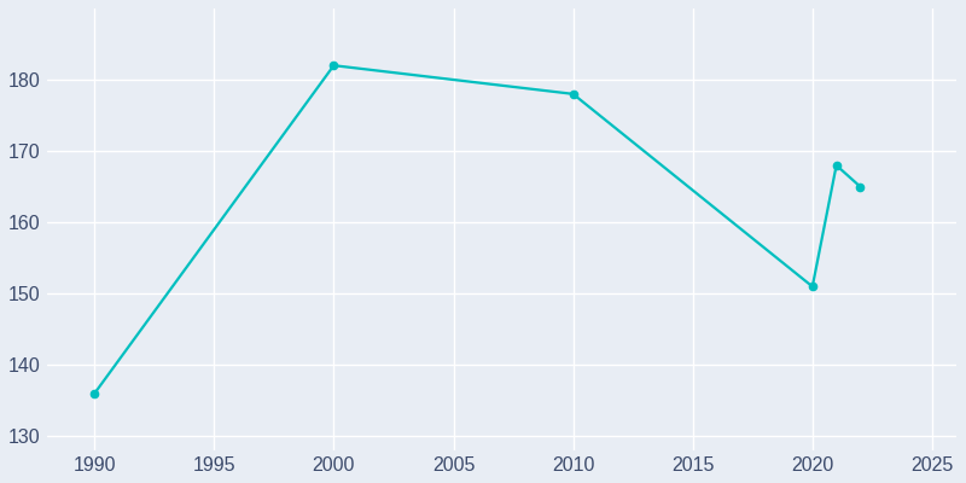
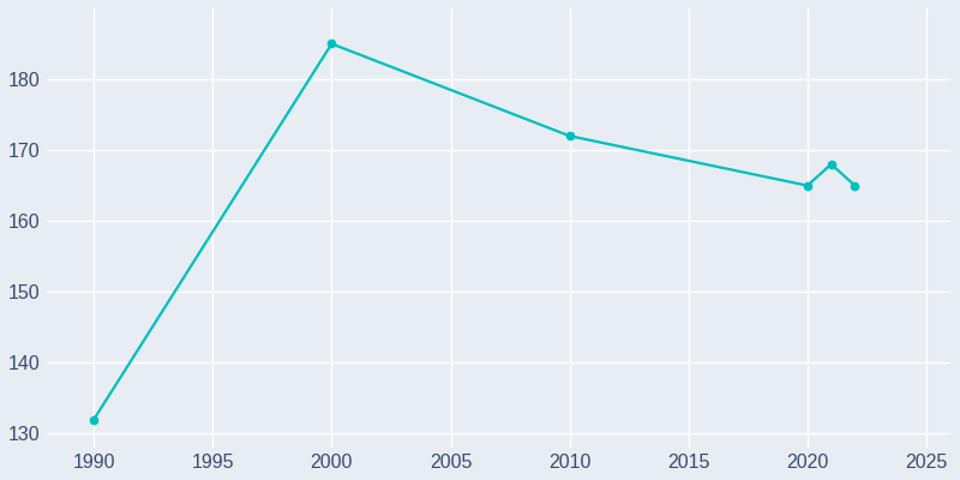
1990: 136 -> 132
2000: 182 -> 185
2010: 178 -> 172
2020: 151 -> 165
